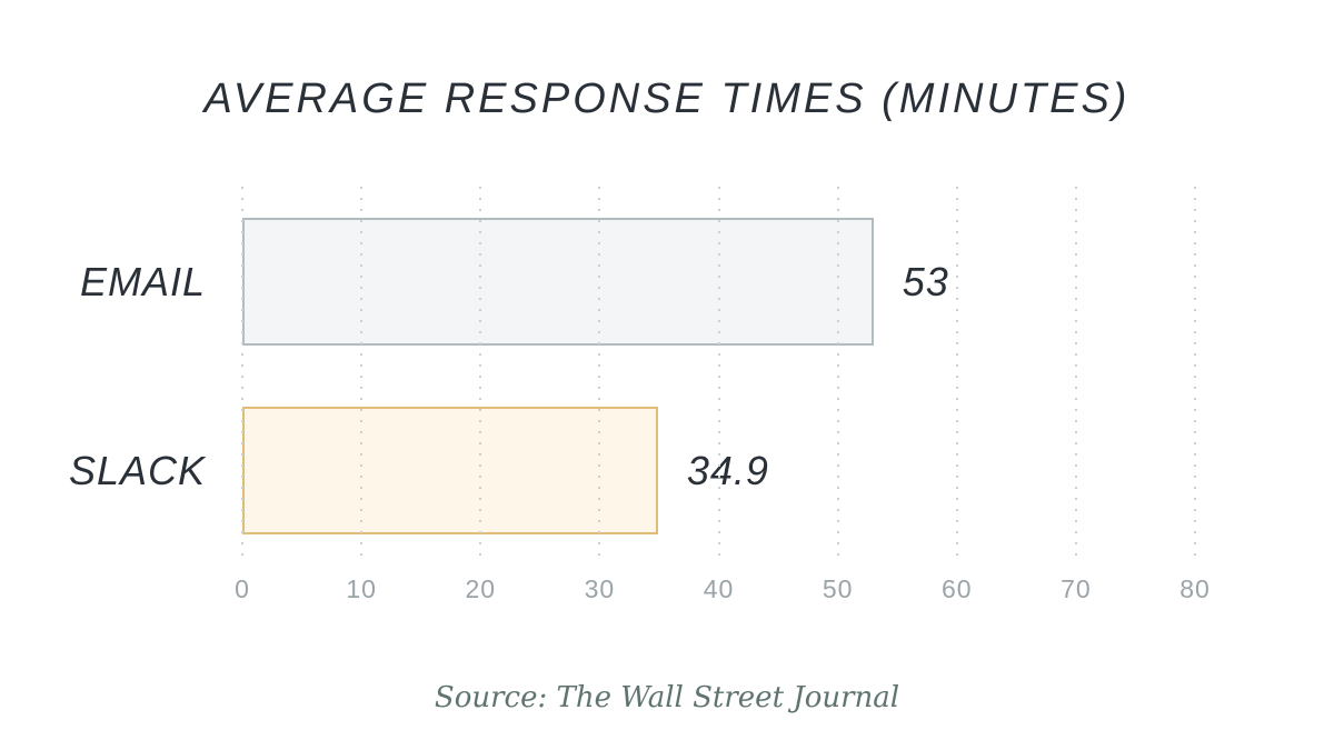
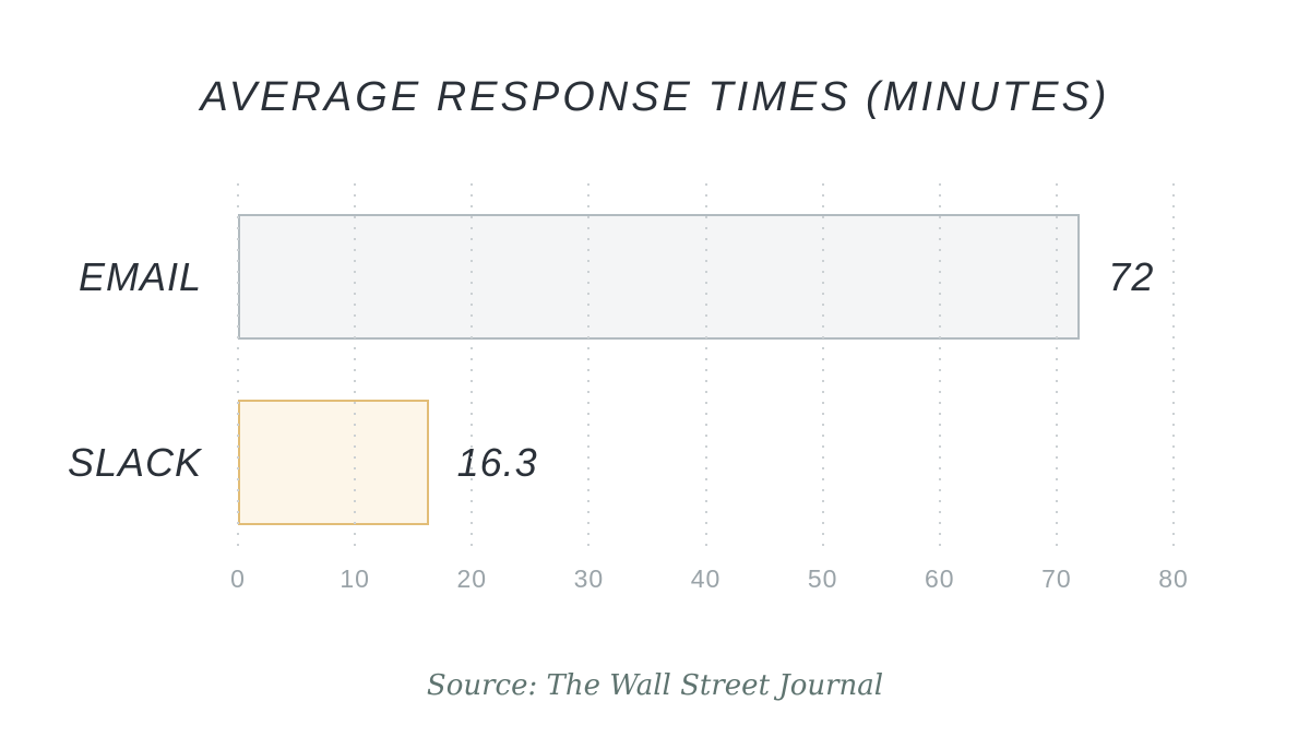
EMAIL: 53 -> 72
SLACK: 34.9 -> 16.3
